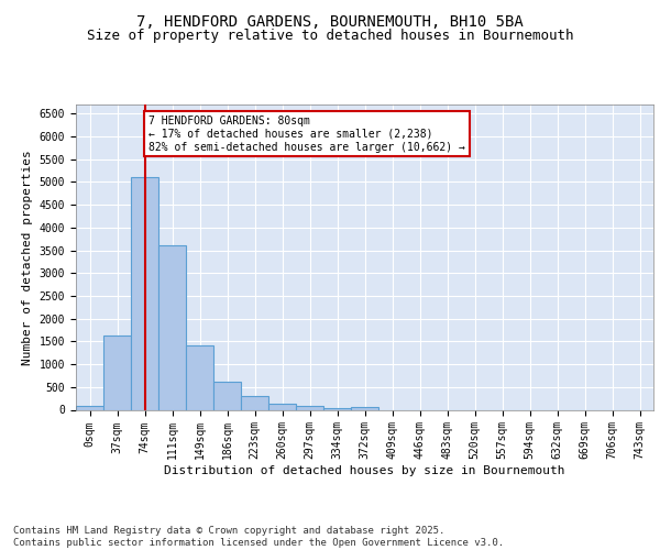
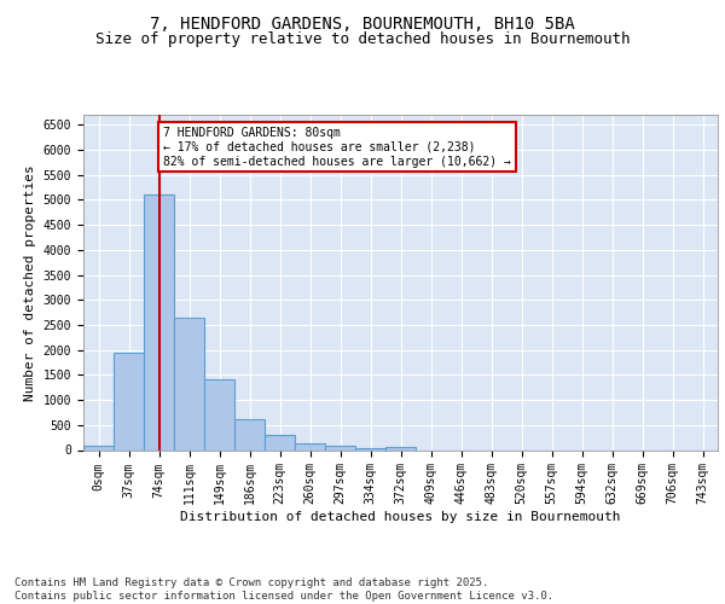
37sqm: 1630 -> 1950
111sqm: 3620 -> 2650
